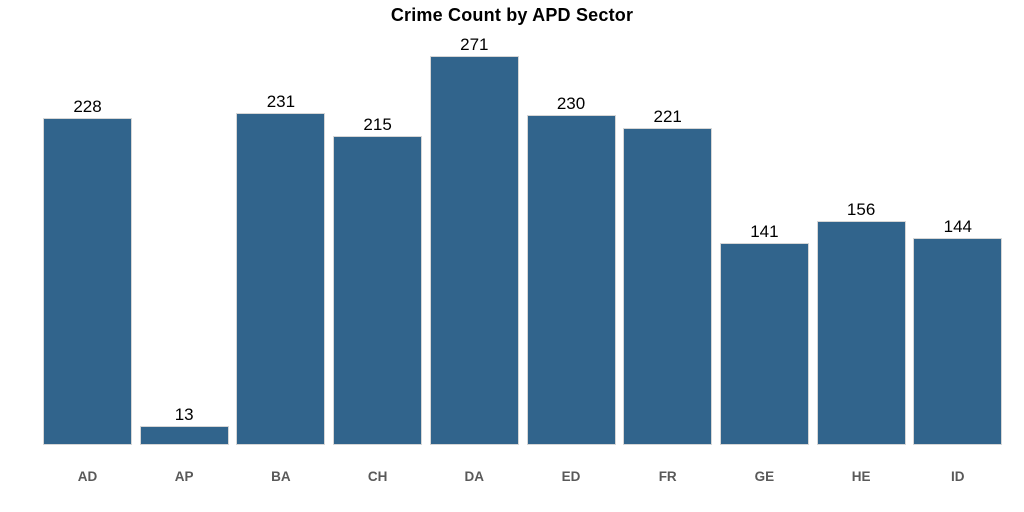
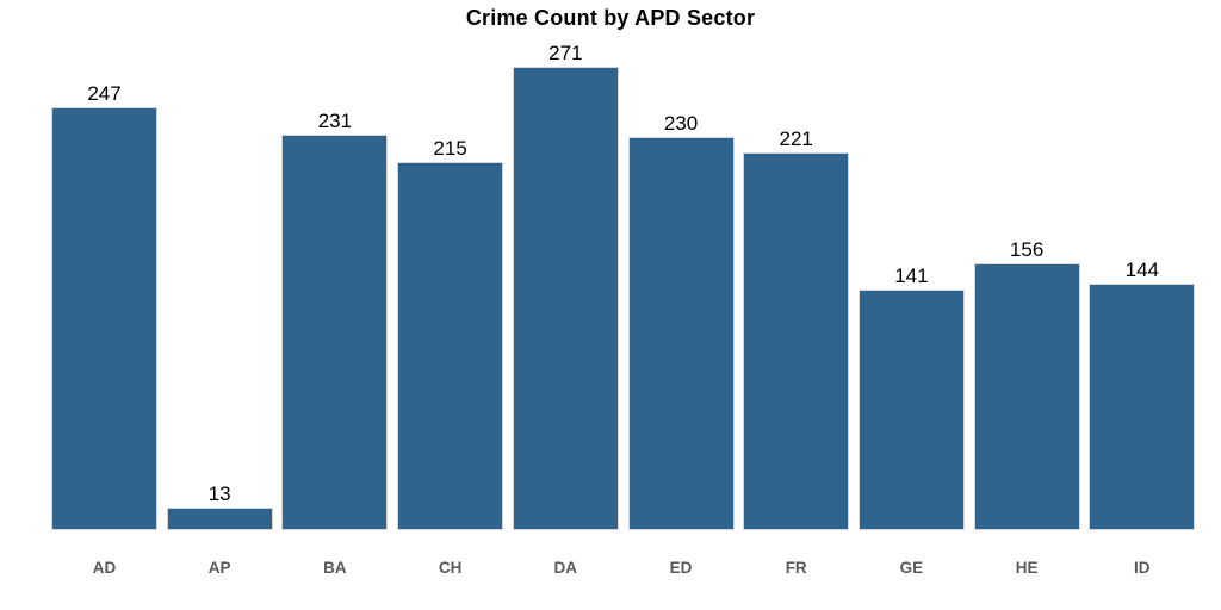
AD: 228 -> 247
